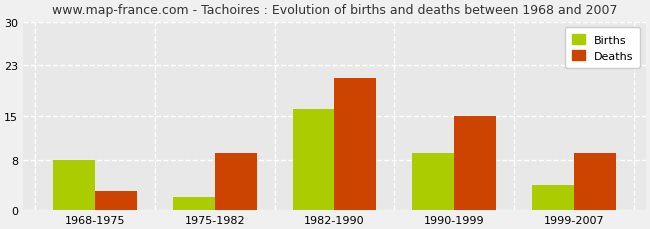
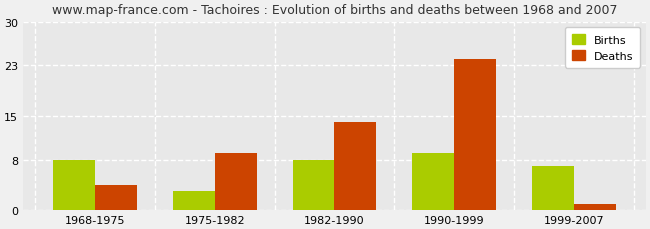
Deaths/1968-1975: 3 -> 4
Births/1975-1982: 2 -> 3
Births/1982-1990: 16 -> 8
Deaths/1982-1990: 21 -> 14
Deaths/1990-1999: 15 -> 24
Births/1999-2007: 4 -> 7
Deaths/1999-2007: 9 -> 1
